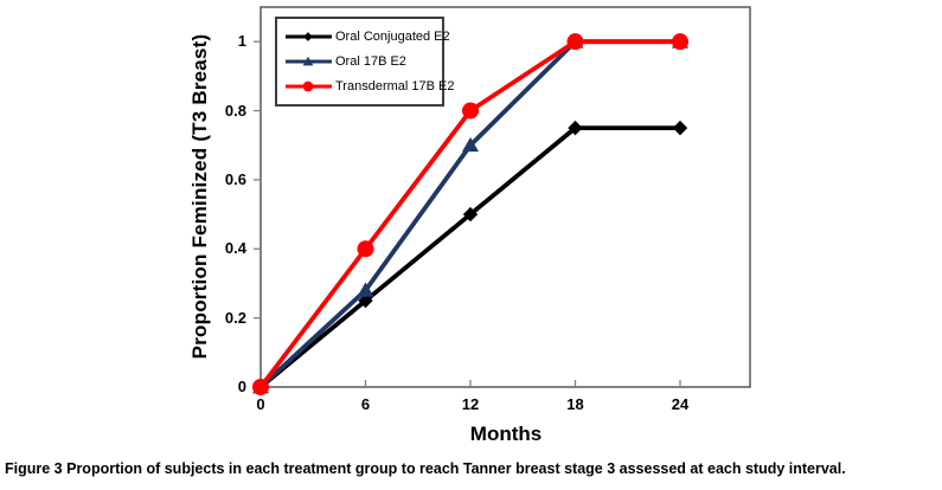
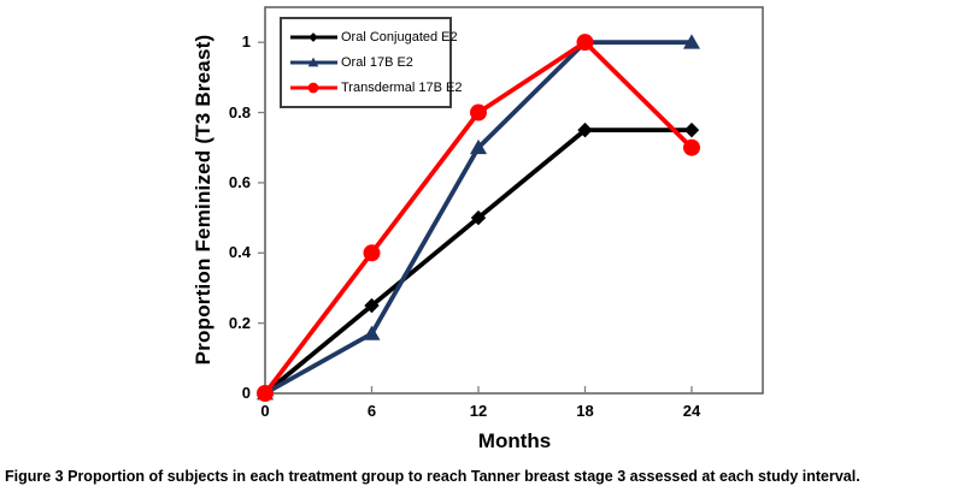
Oral 17B E2/6: 0.28 -> 0.17
Transdermal 17B E2/24: 1.0 -> 0.7
